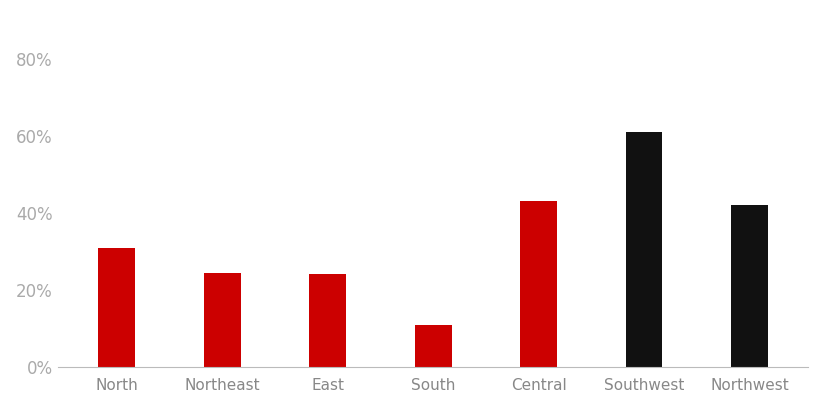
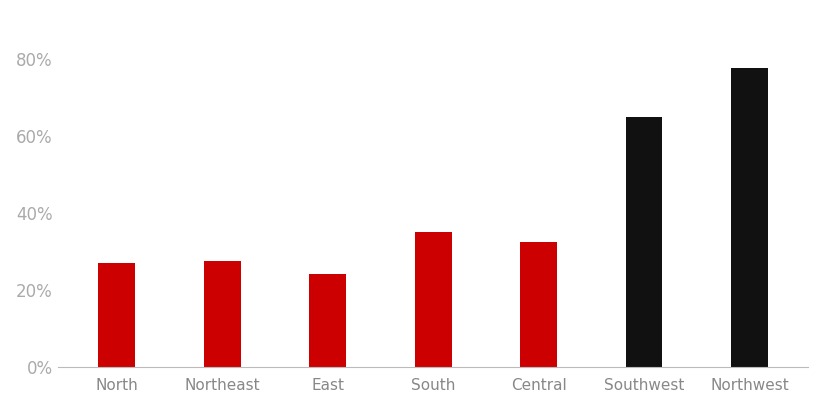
North: 31.0% -> 27.0%
Northeast: 24.5% -> 27.5%
South: 11.0% -> 35.0%
Central: 43.0% -> 32.5%
Southwest: 61.0% -> 65.0%
Northwest: 42.0% -> 77.5%
